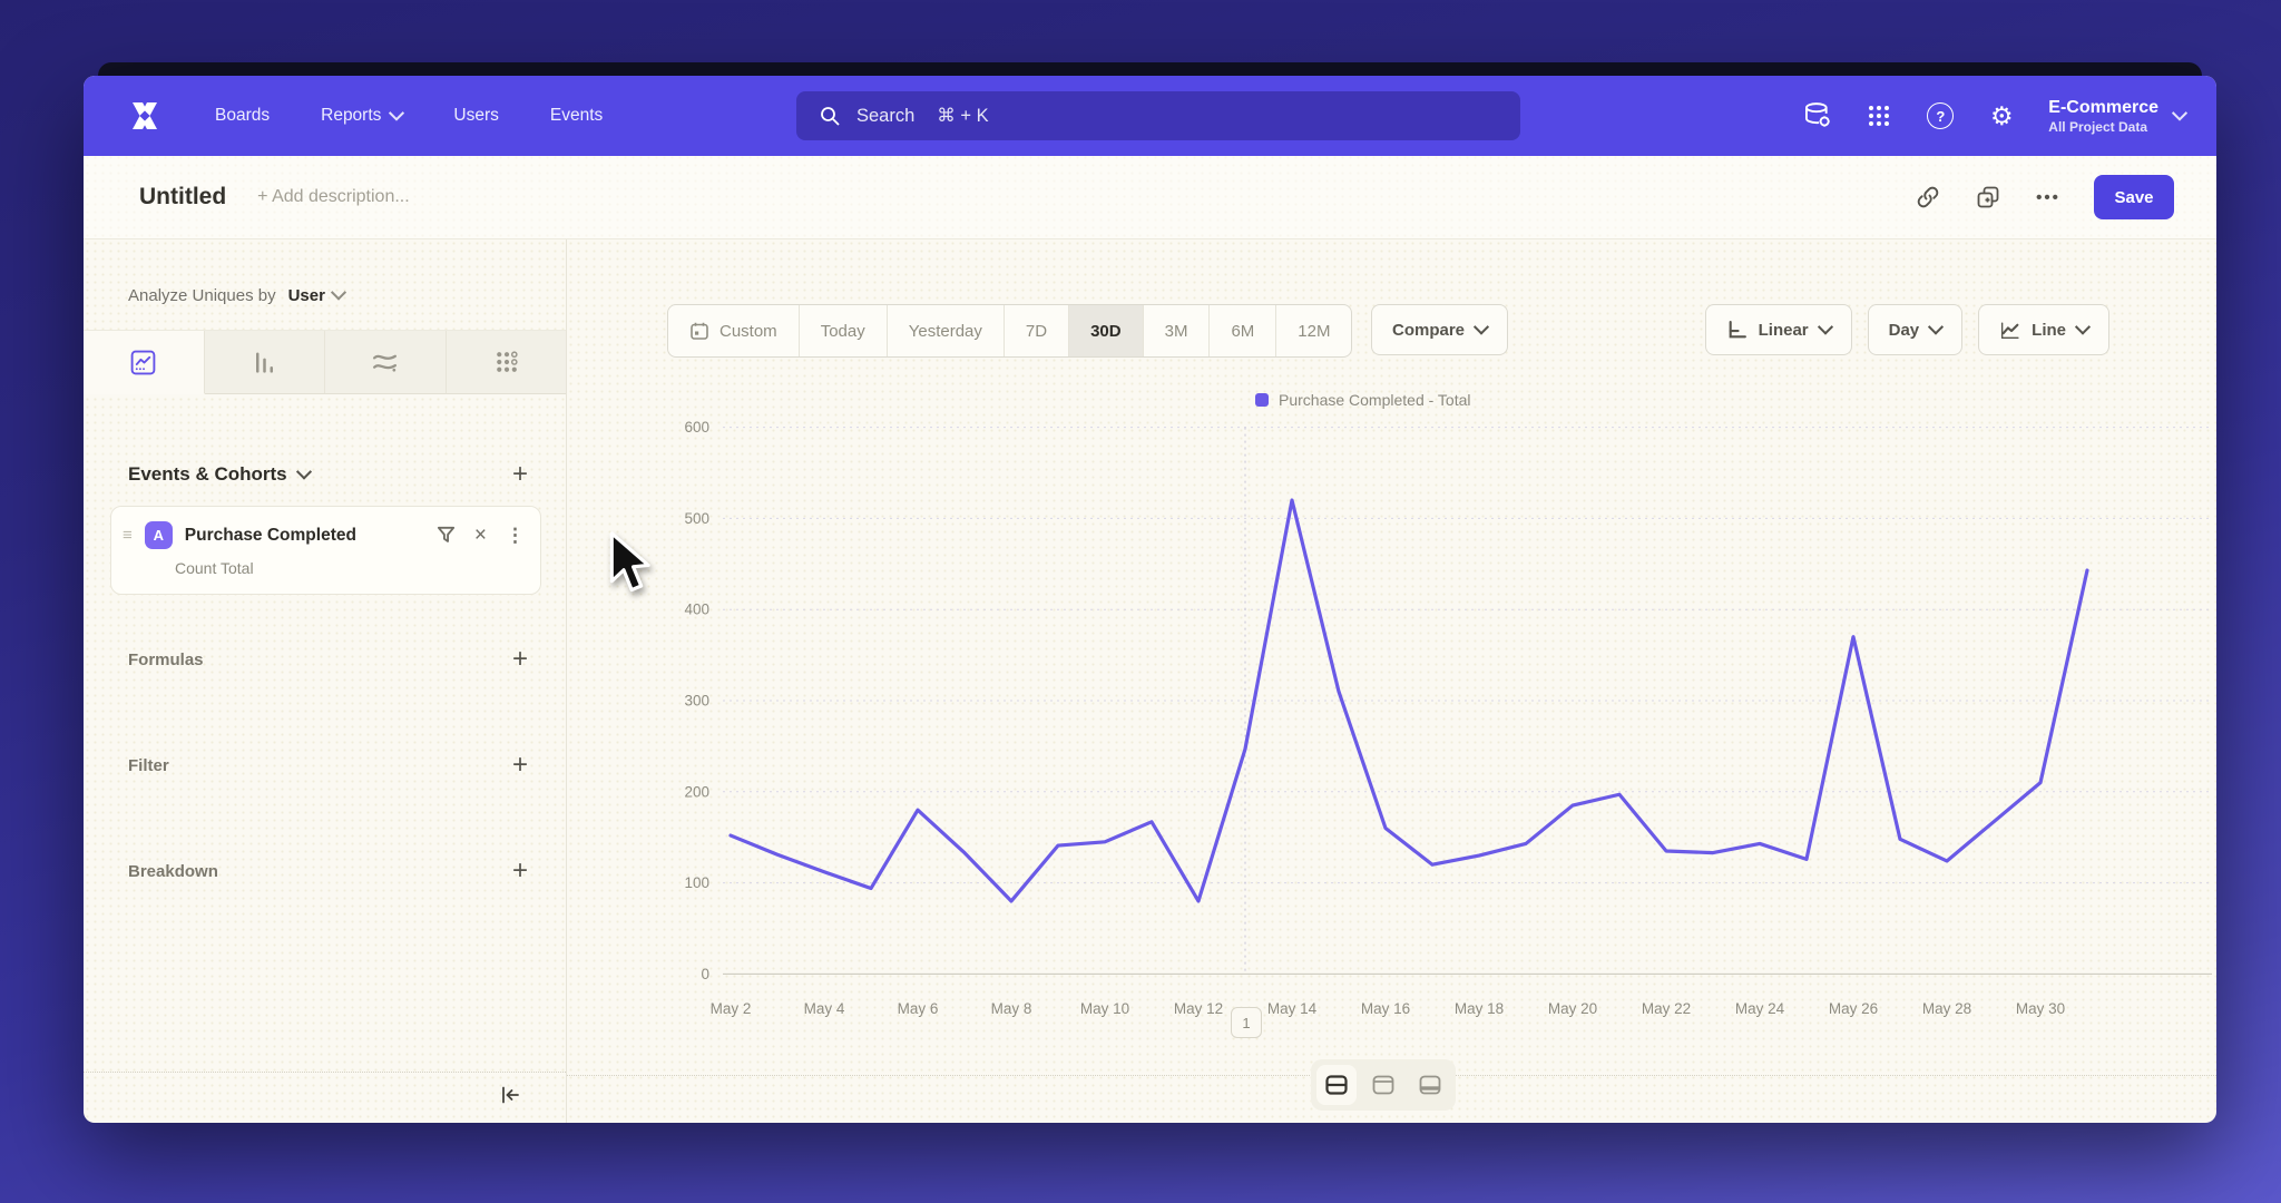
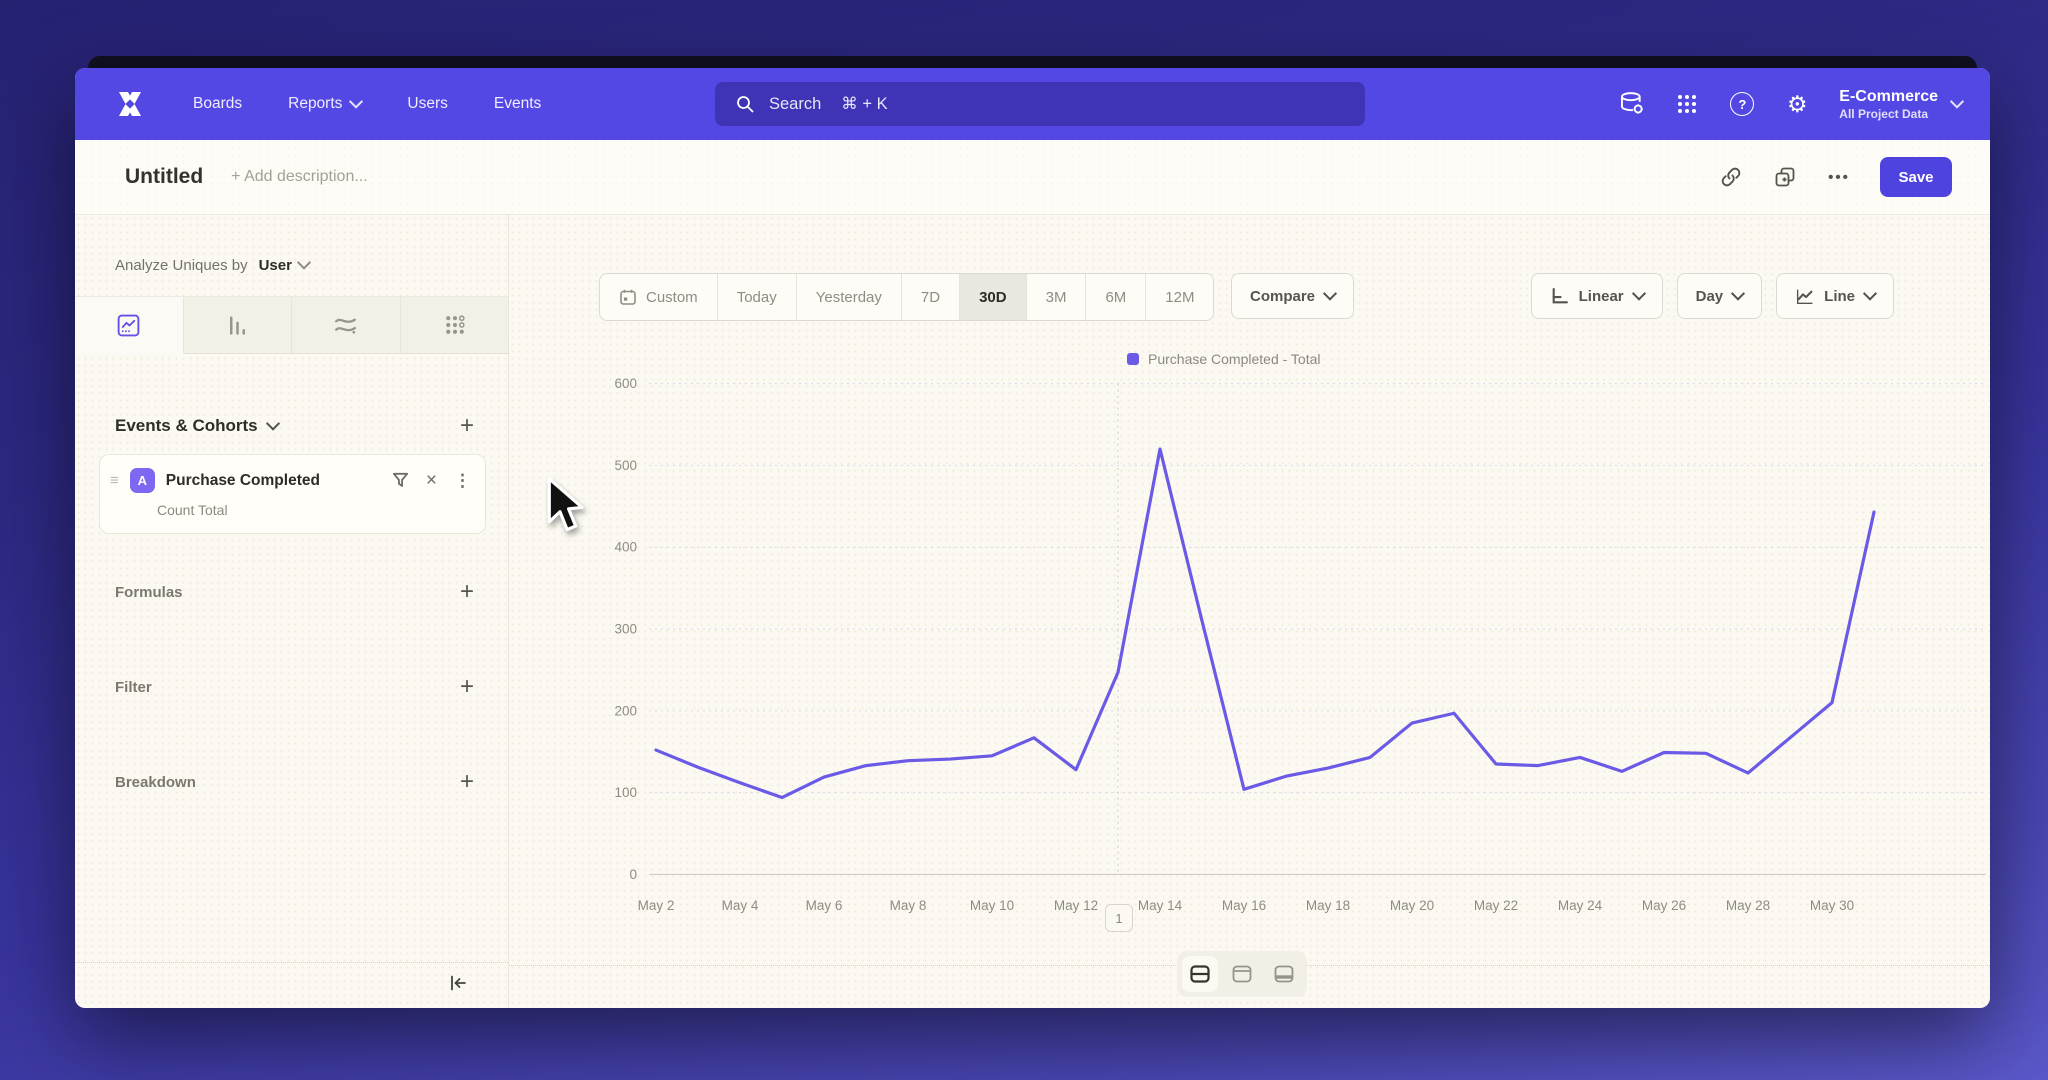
May 6: 180 -> 120
May 8: 80 -> 140
May 12: 80 -> 130
May 16: 160 -> 100
May 26: 370 -> 150
